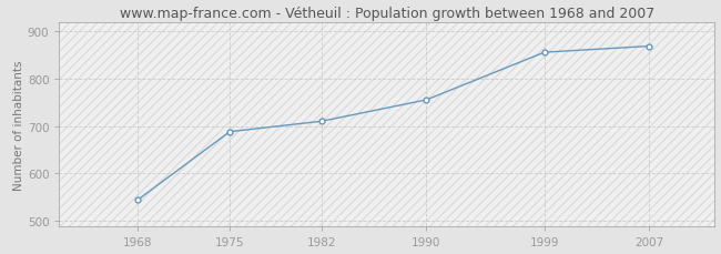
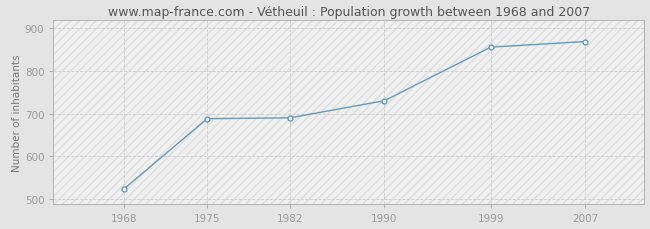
1968: 545 -> 525
1982: 710 -> 690
1990: 755 -> 730
